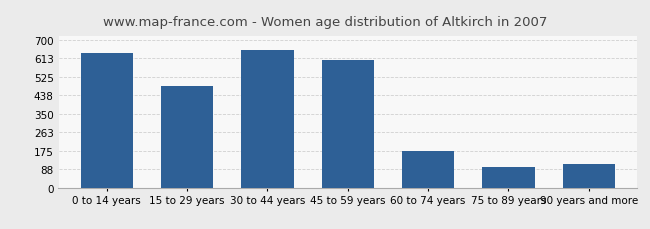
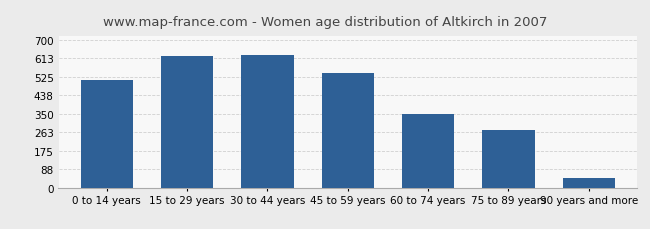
0 to 14 years: 640 -> 510
15 to 29 years: 480 -> 622
30 to 44 years: 655 -> 628
45 to 59 years: 605 -> 543
60 to 74 years: 175 -> 347
75 to 89 years: 100 -> 271
90 years and more: 110 -> 45
